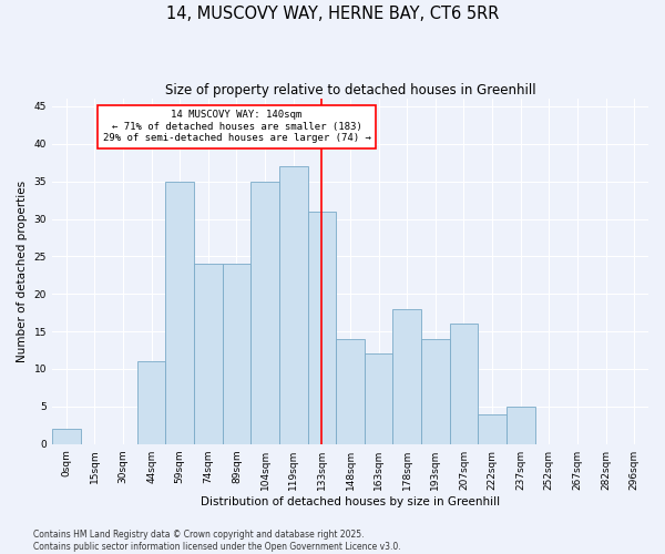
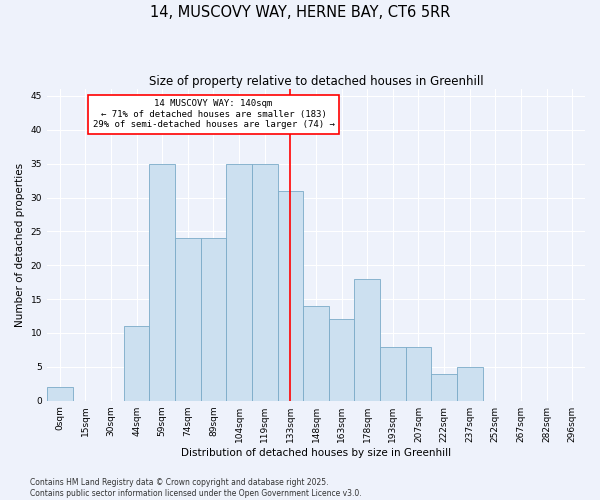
119sqm: 37 -> 35
193sqm: 14 -> 8
207sqm: 16 -> 8
